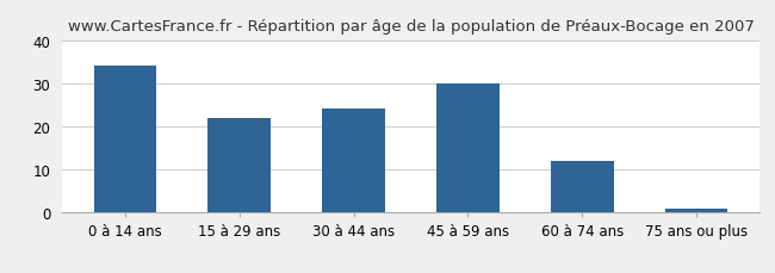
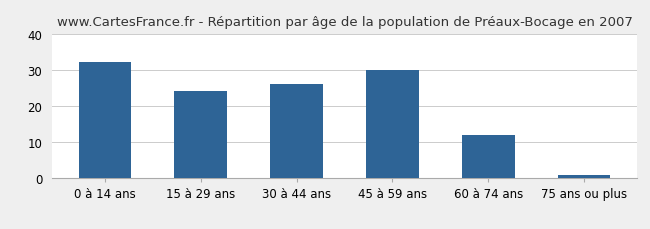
0 à 14 ans: 34 -> 32
15 à 29 ans: 22 -> 24
30 à 44 ans: 24 -> 26
